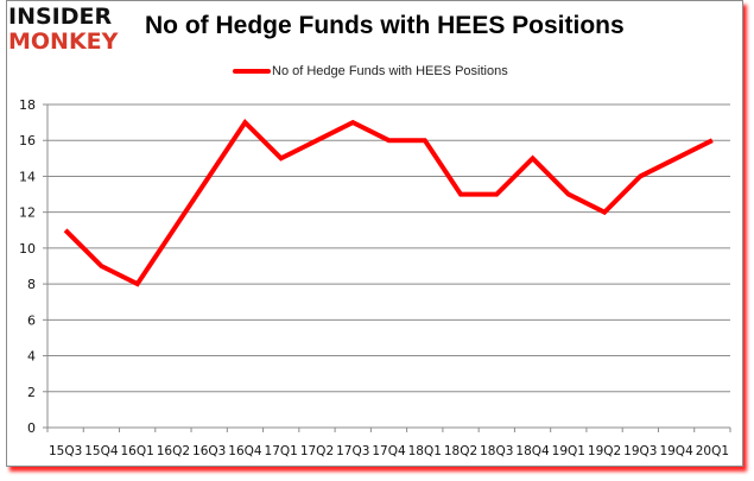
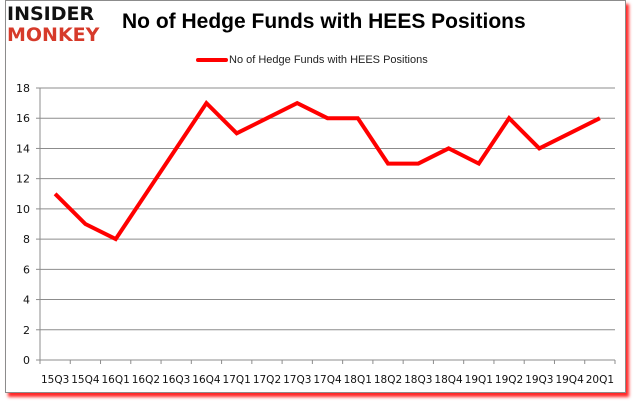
18Q4: 15 -> 14
19Q2: 12 -> 16
